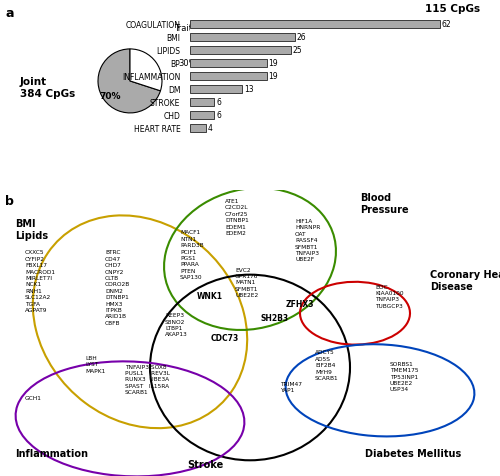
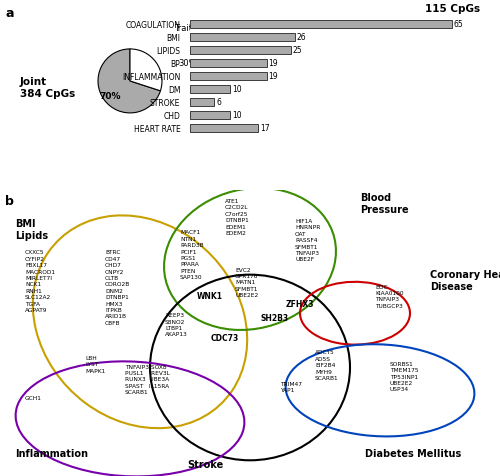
COAGULATION: 62 -> 65
DM: 13 -> 10
CHD: 6 -> 10
HEART RATE: 4 -> 17
